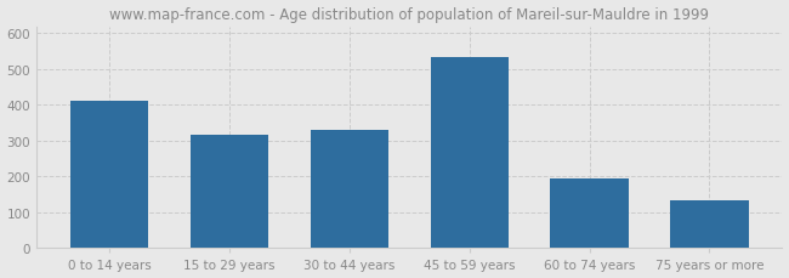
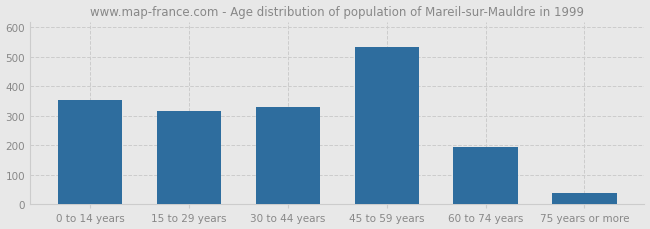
0 to 14 years: 410 -> 355
75 years or more: 135 -> 40
